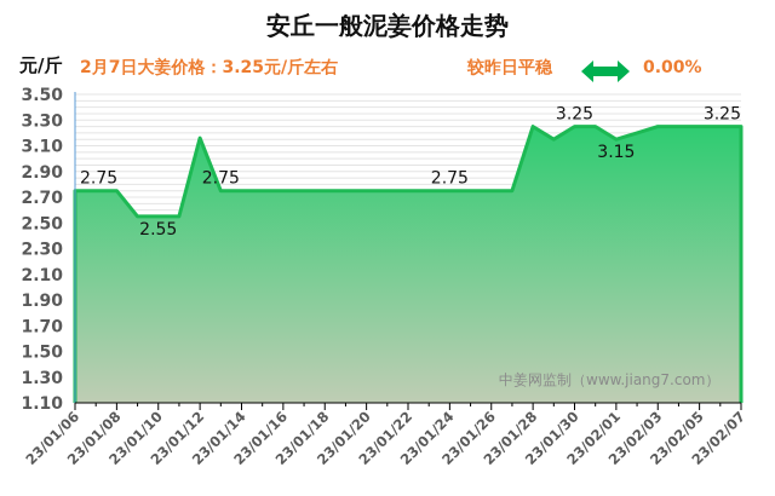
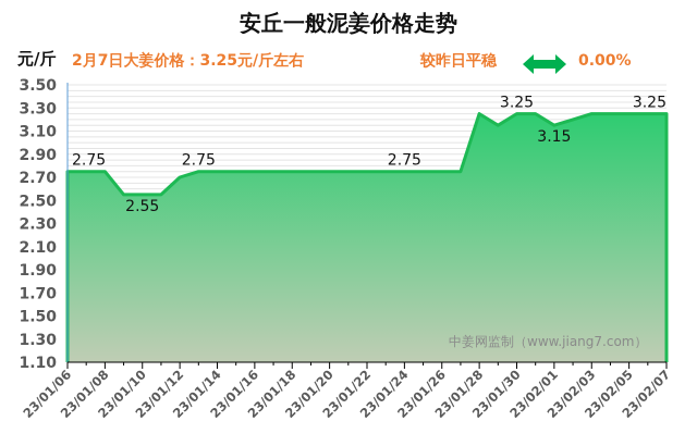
23/01/12: 3.16 -> 2.70
